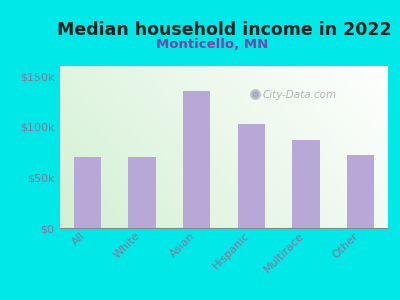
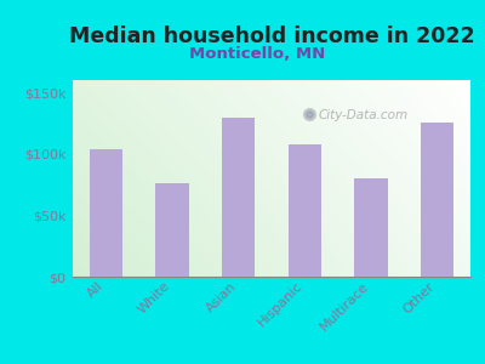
All: $70k -> $104k
White: $70k -> $76k
Asian: $135k -> $129k
Hispanic: $103k -> $108k
Multirace: $87k -> $80k
Other: $72k -> $125k
